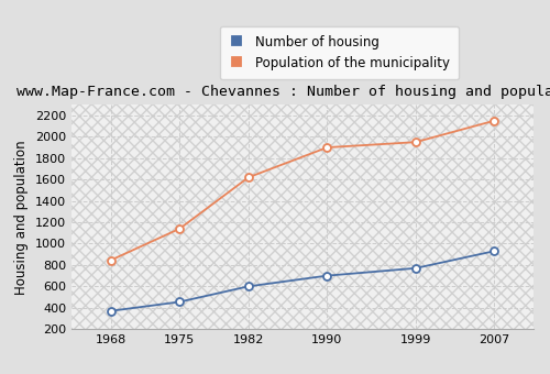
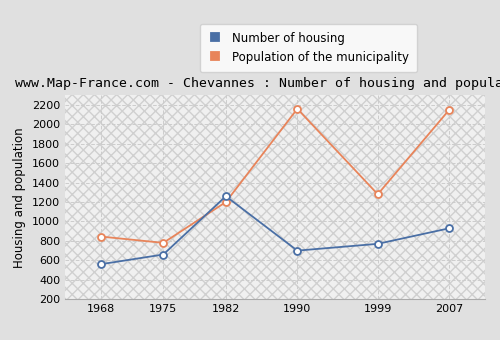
Number of housing/1968: 370 -> 560
Number of housing/1975: 460 -> 660
Population of the municipality/1975: 1140 -> 780
Number of housing/1982: 600 -> 1260
Population of the municipality/1982: 1620 -> 1200
Population of the municipality/1990: 1900 -> 2160
Population of the municipality/1999: 1950 -> 1280
